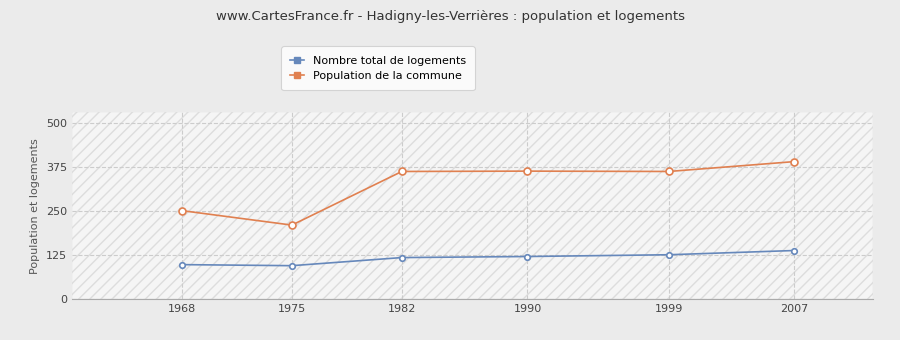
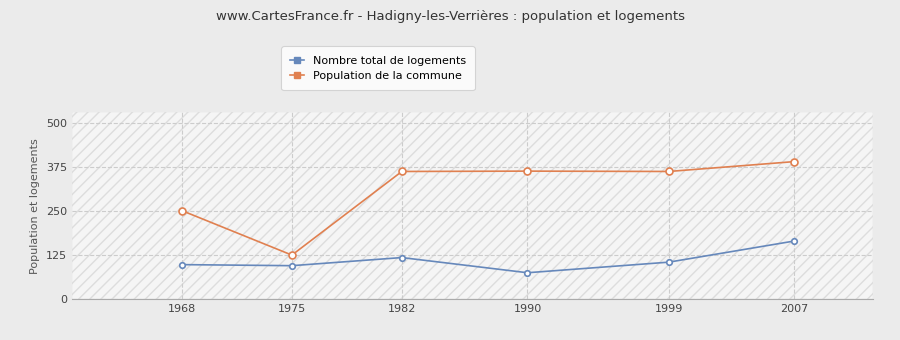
Population de la commune/1975: 210 -> 125
Nombre total de logements/1990: 121 -> 75
Nombre total de logements/1999: 126 -> 105
Nombre total de logements/2007: 138 -> 165
